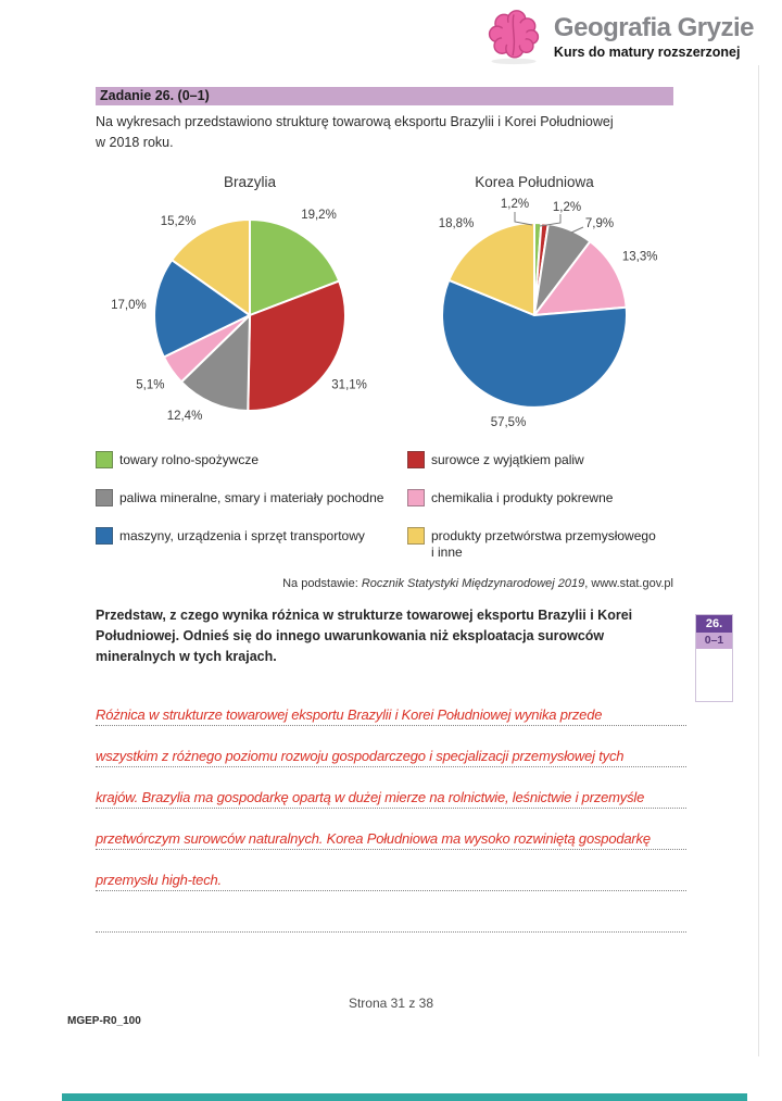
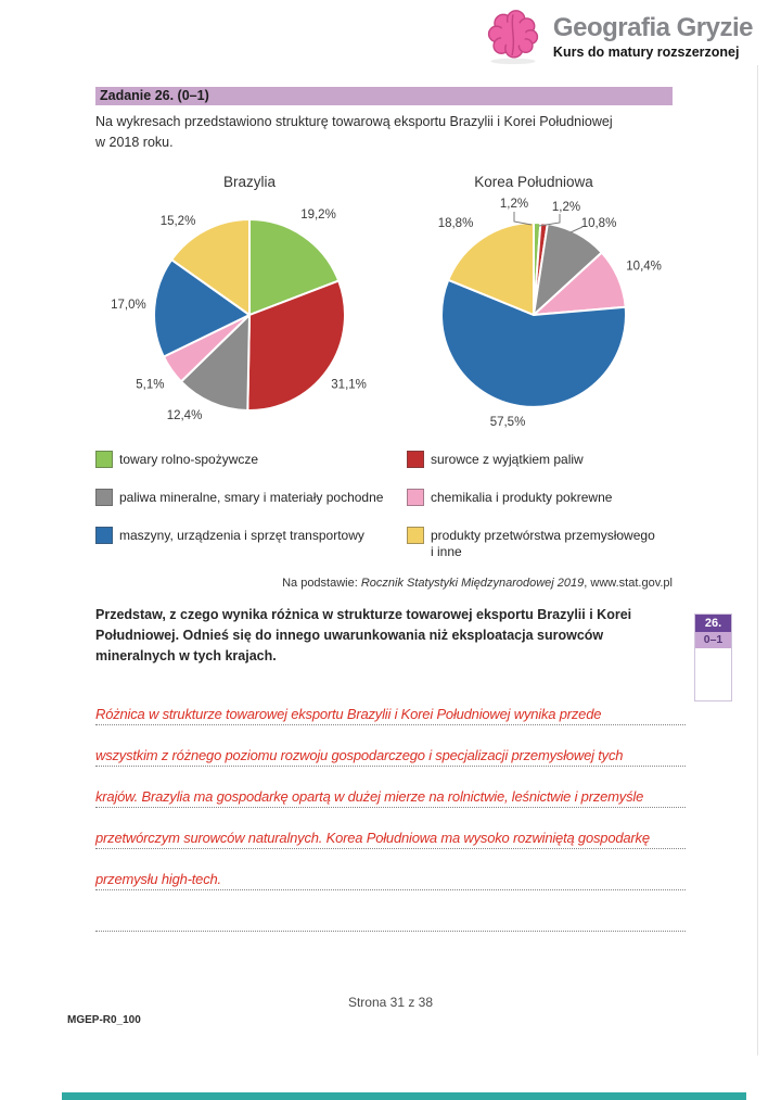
Korea Południowa/paliwa mineralne, smary i materiały pochodne: 7,9% -> 10,8%
Korea Południowa/chemikalia i produkty pokrewne: 13,3% -> 10,4%
